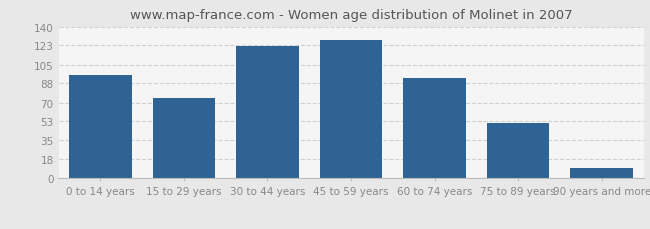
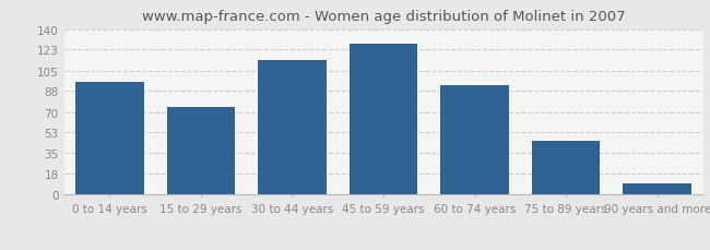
30 to 44 years: 122 -> 114
75 to 89 years: 51 -> 46
